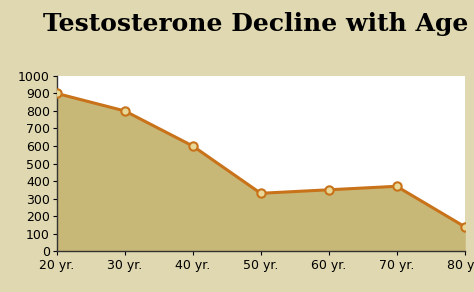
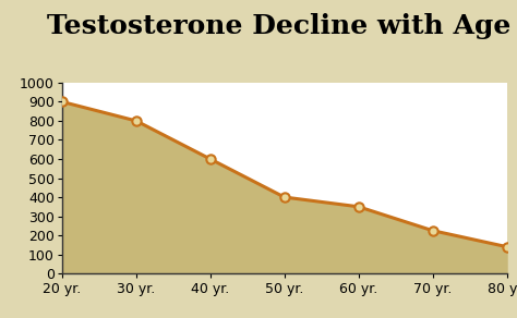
50 yr.: 330 -> 400
70 yr.: 370 -> 220
